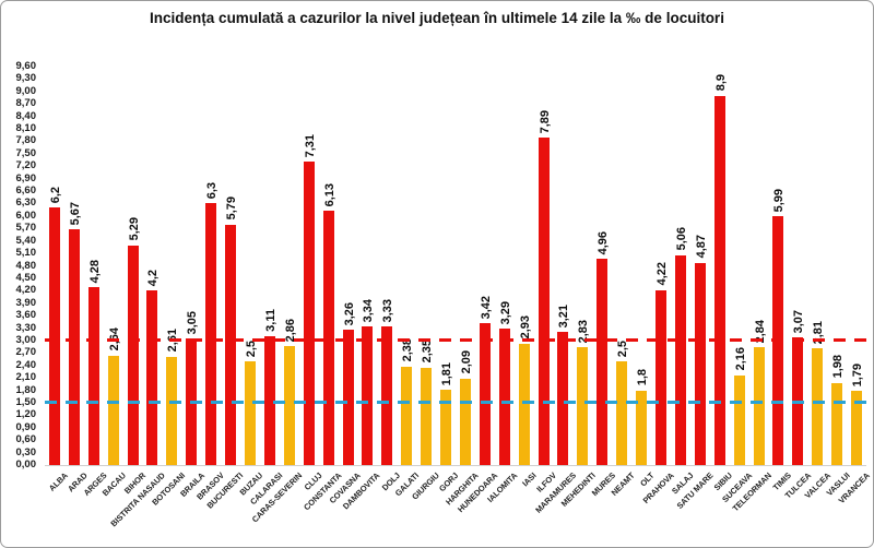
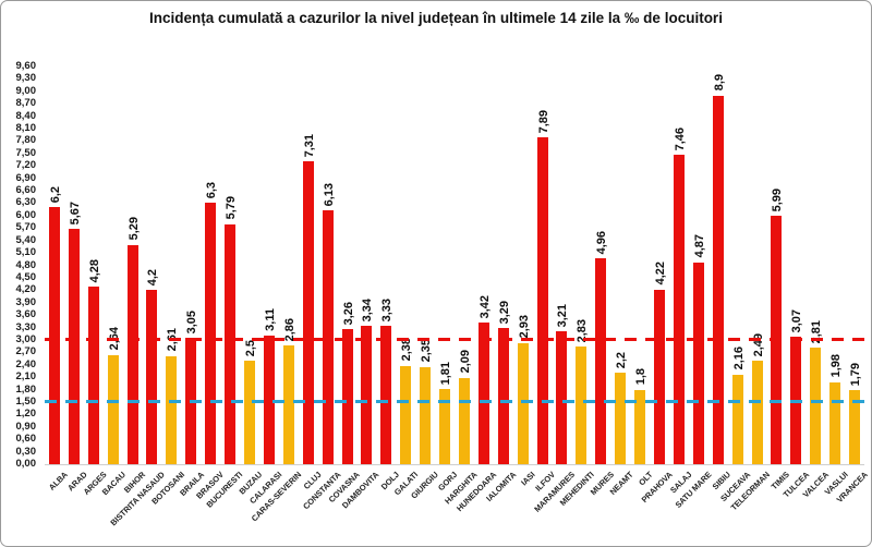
NEAMT: 2,5 -> 2,2
SALAJ: 5,06 -> 7,46
TELEORMAN: 2,84 -> 2,49
